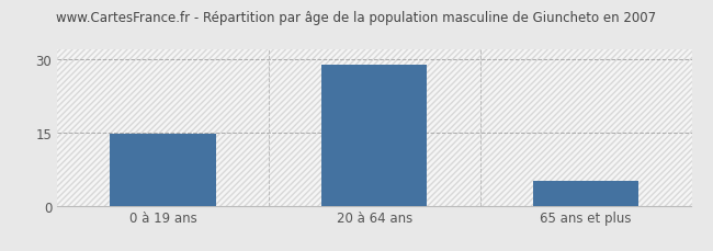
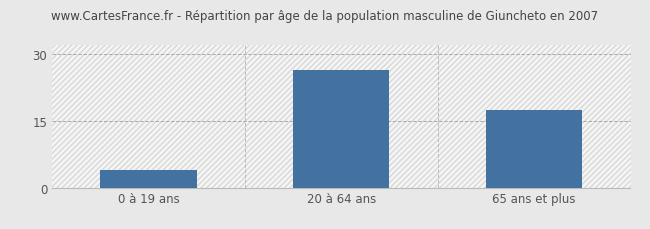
0 à 19 ans: 14.7 -> 4.0
20 à 64 ans: 28.9 -> 26.5
65 ans et plus: 5.0 -> 17.5
